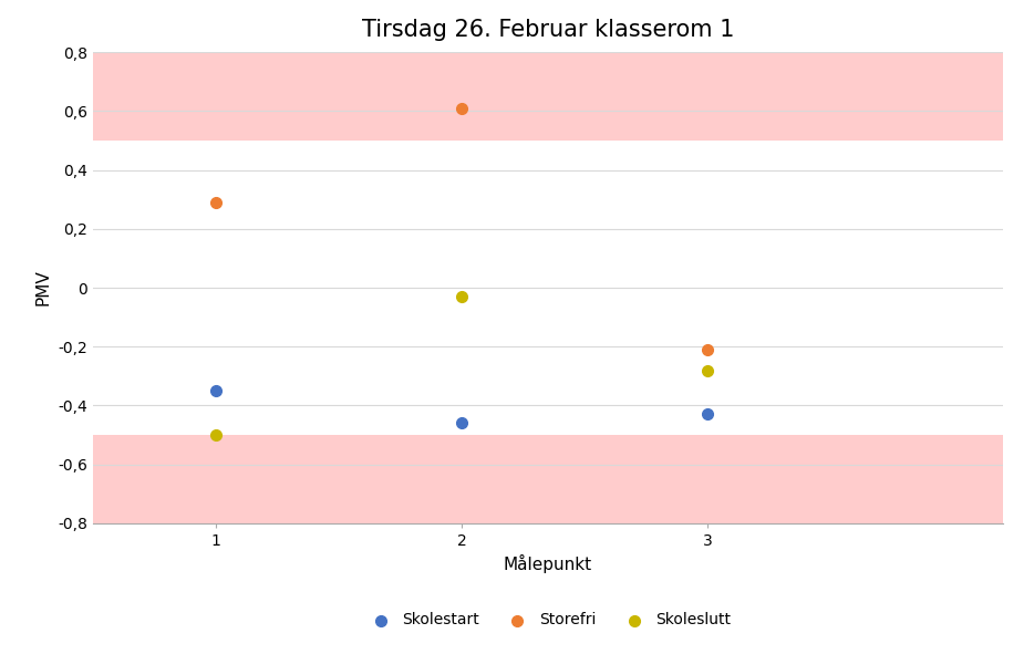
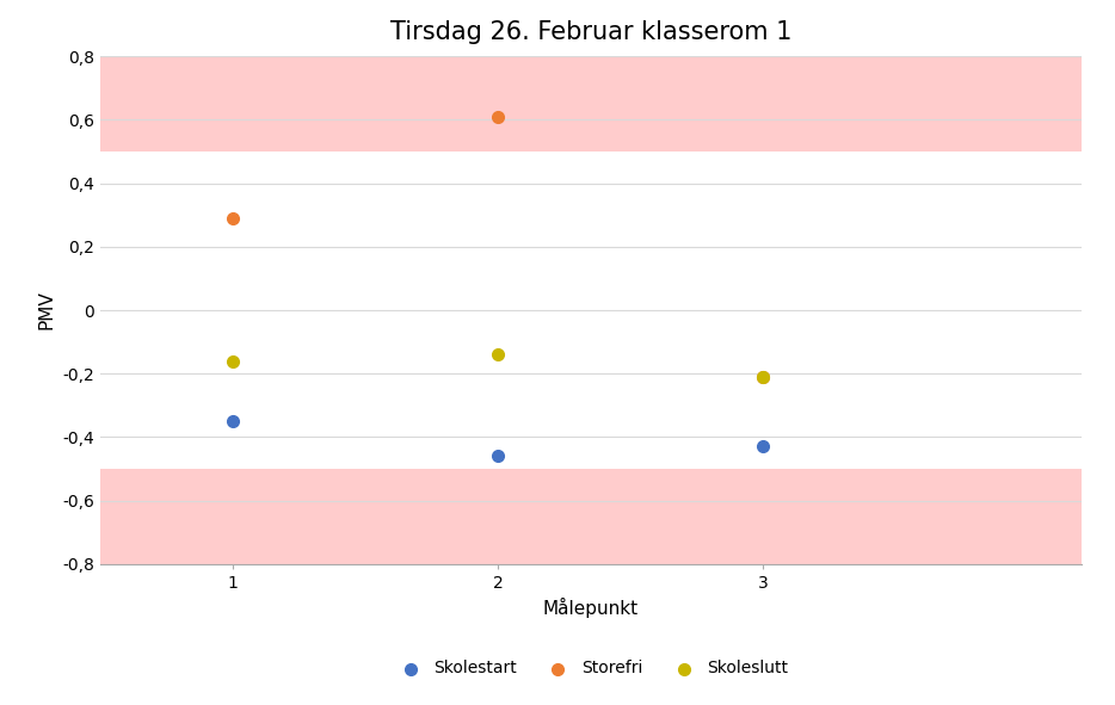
Skoleslutt/1: -0,50 -> -0,16
Skoleslutt/2: -0,03 -> -0,14
Skoleslutt/3: -0,28 -> -0,21
